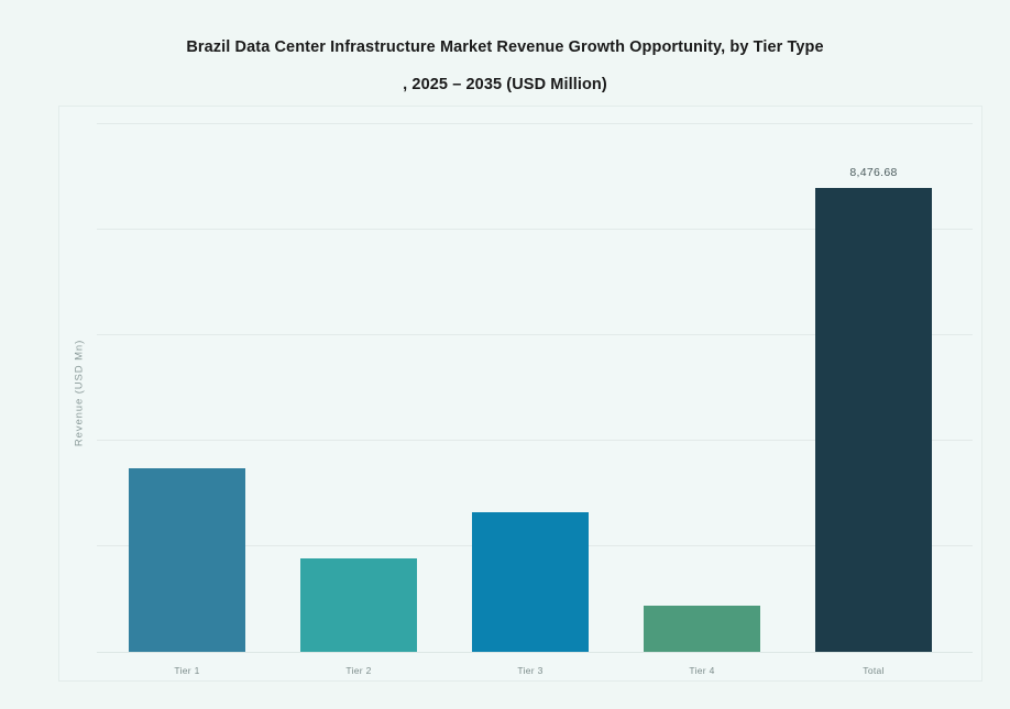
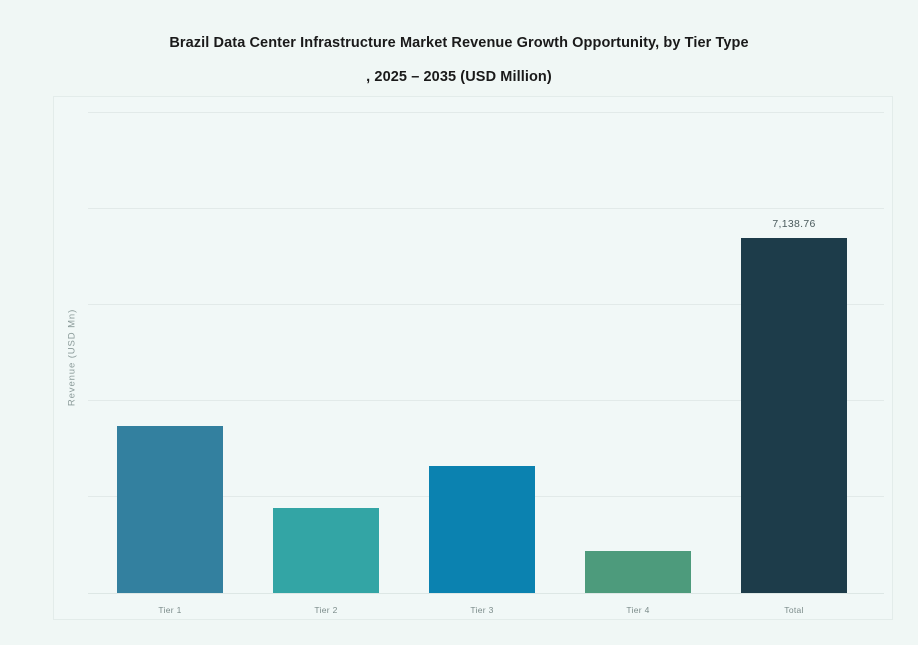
Total: 8,476.68 -> 7,138.76
